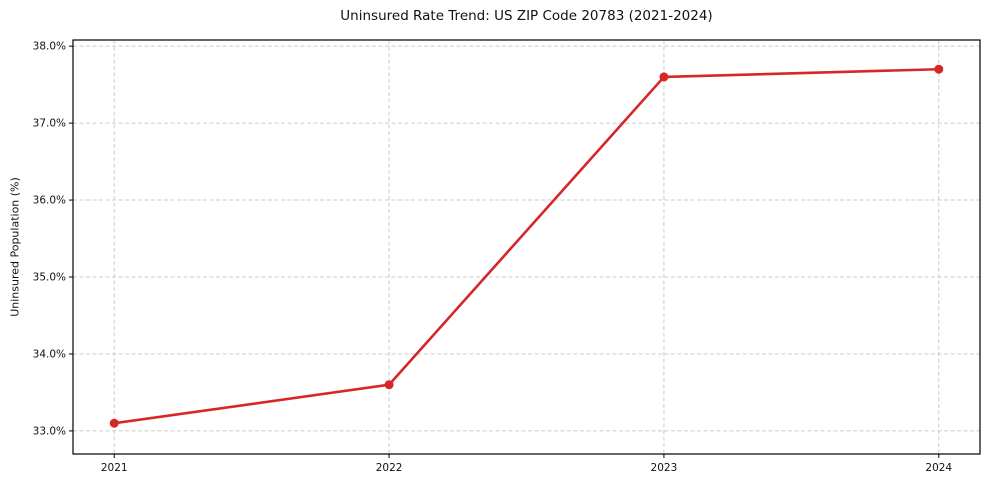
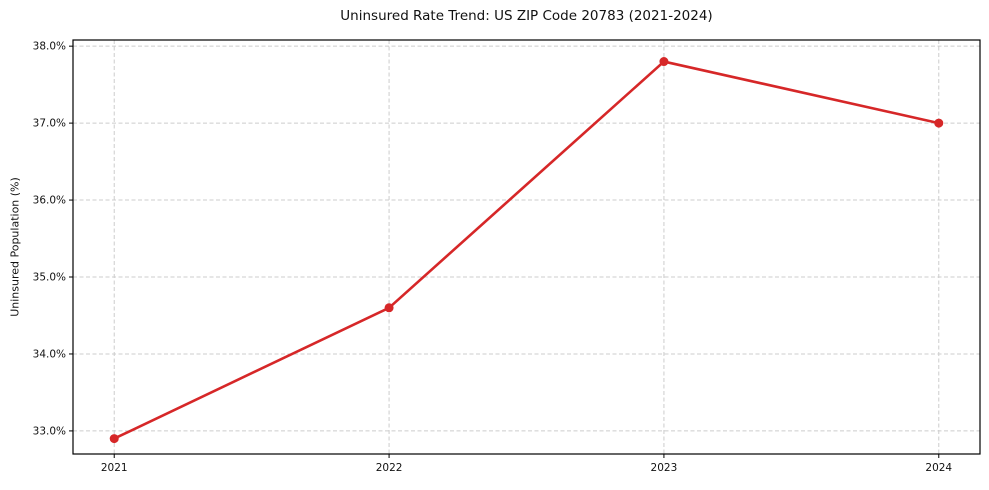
2021: 33.1% -> 32.9%
2022: 33.6% -> 34.6%
2023: 37.6% -> 37.8%
2024: 37.7% -> 37.0%
